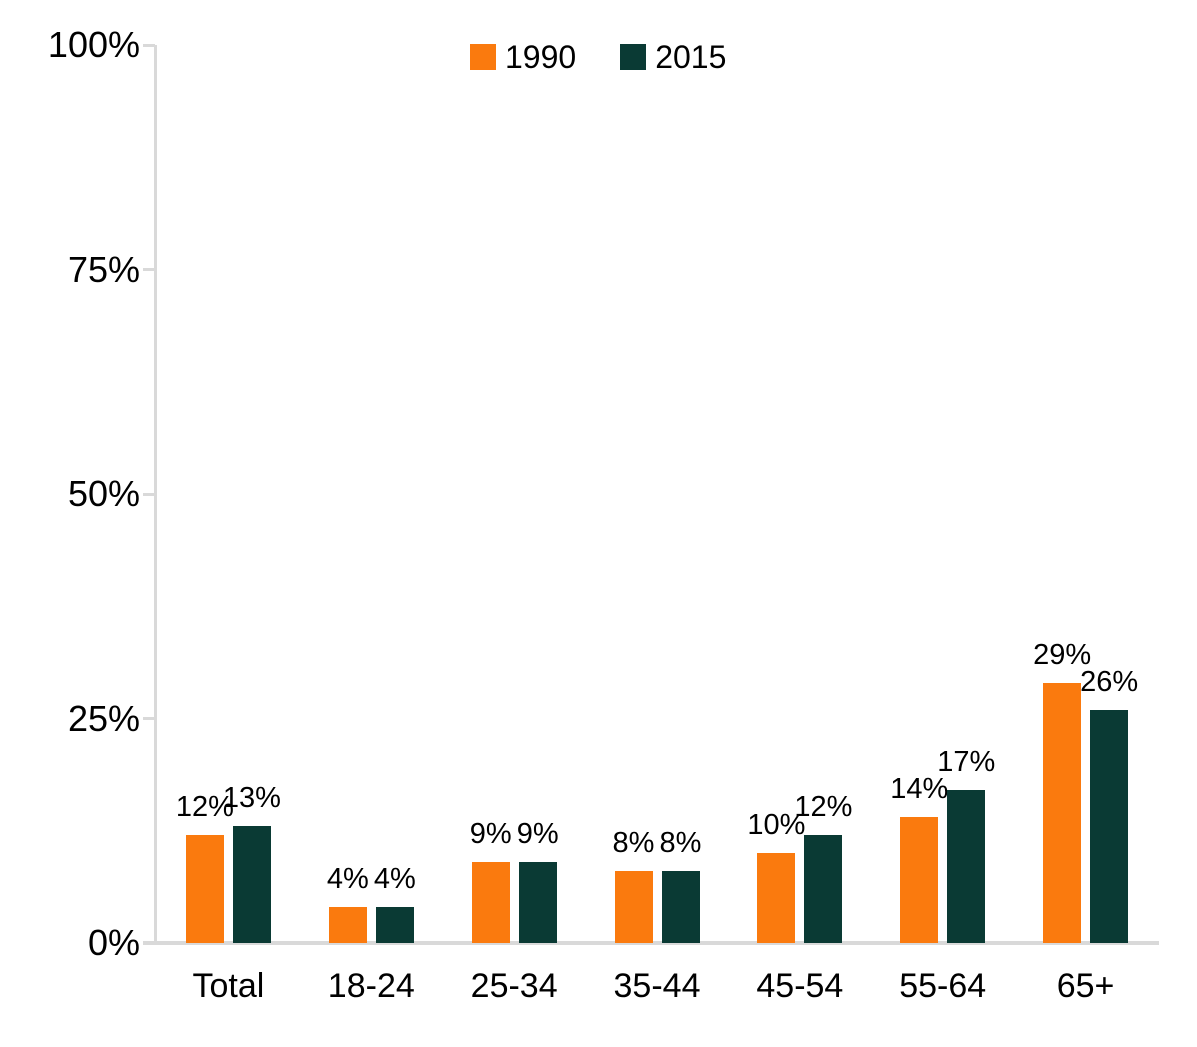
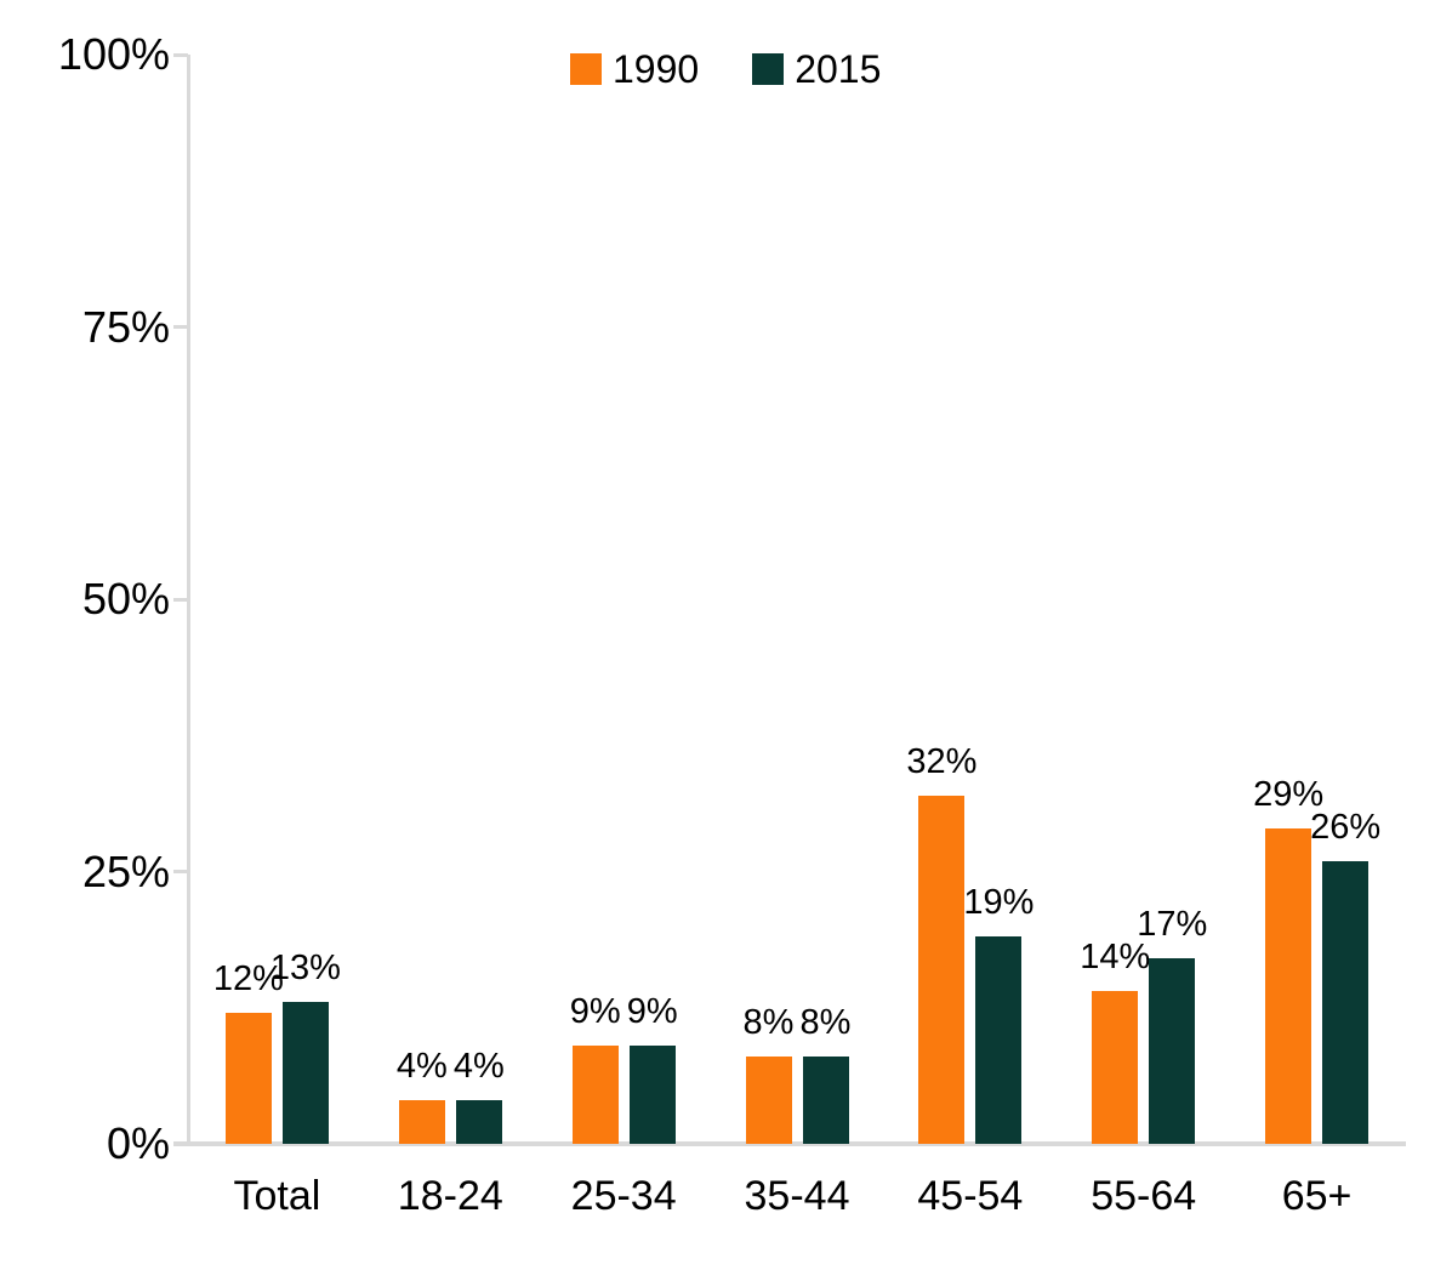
1990/45-54: 10% -> 32%
2015/45-54: 12% -> 19%
